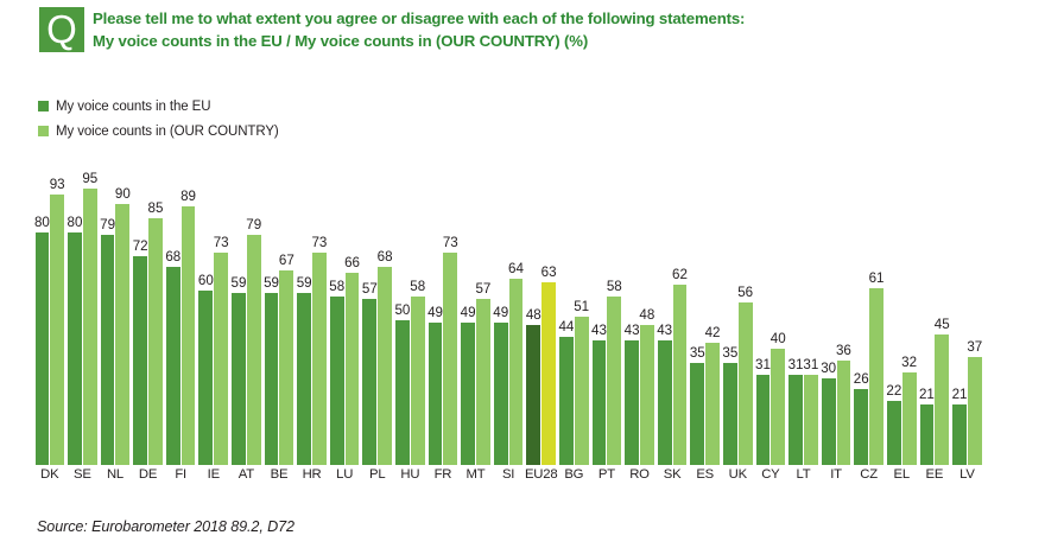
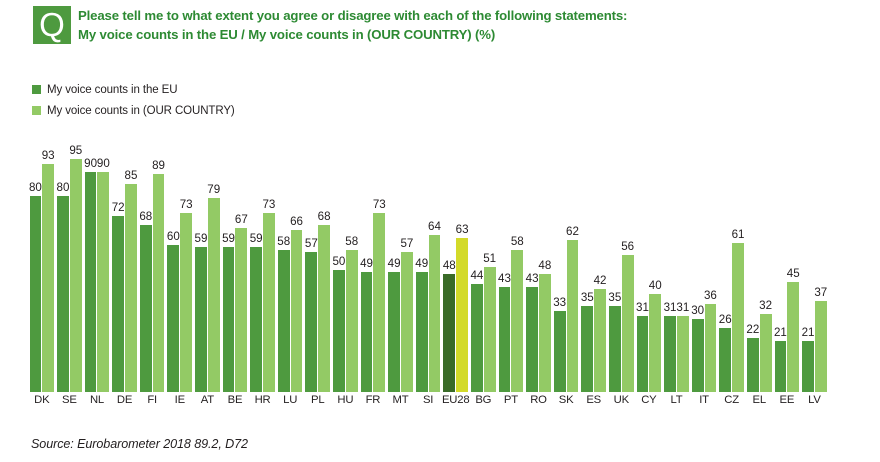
My voice counts in the EU/NL: 79 -> 90
My voice counts in the EU/SK: 43 -> 33
